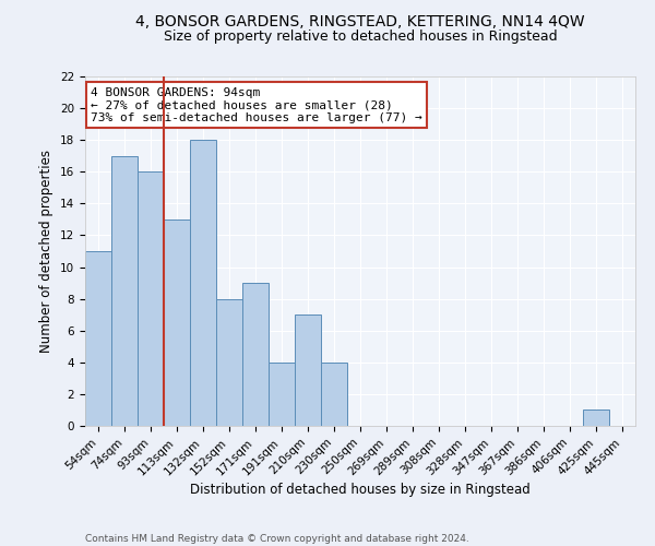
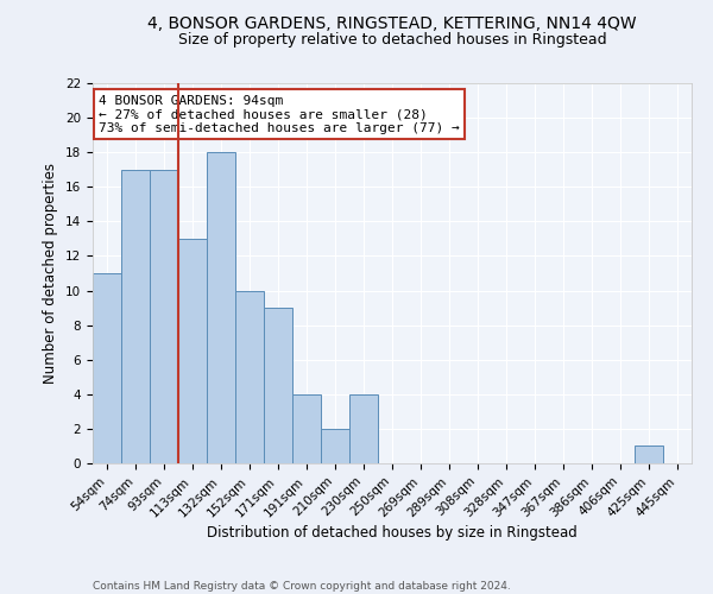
93sqm: 16 -> 17
152sqm: 8 -> 10
210sqm: 7 -> 2
